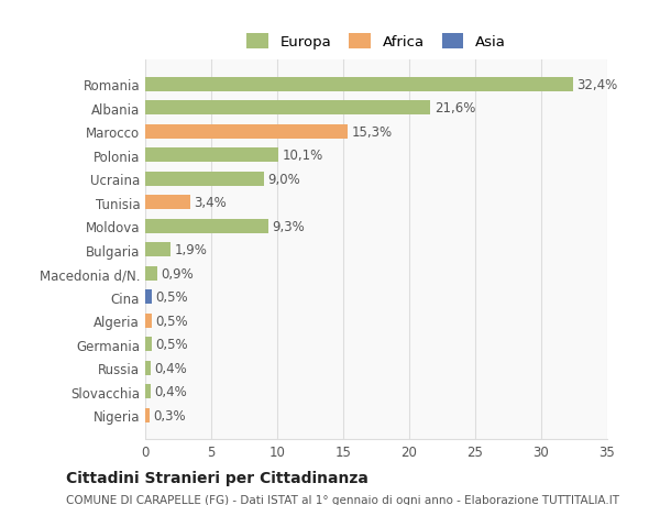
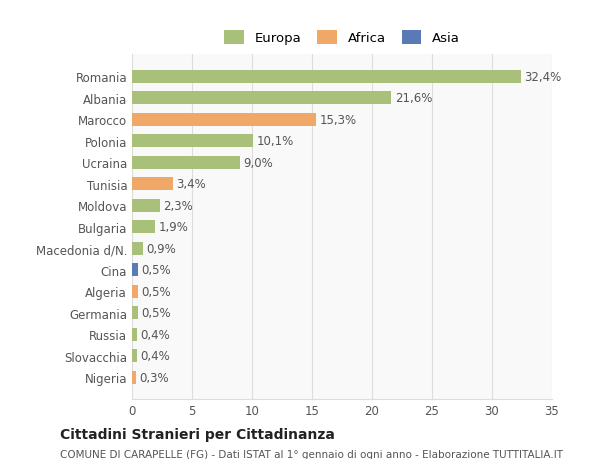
Moldova: 9,3% -> 2,3%
